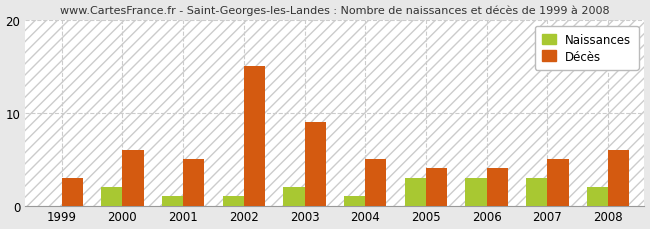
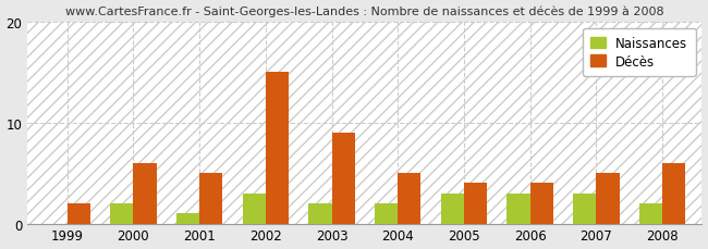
Décès/1999: 3 -> 2
Naissances/2002: 1 -> 3
Naissances/2004: 1 -> 2
